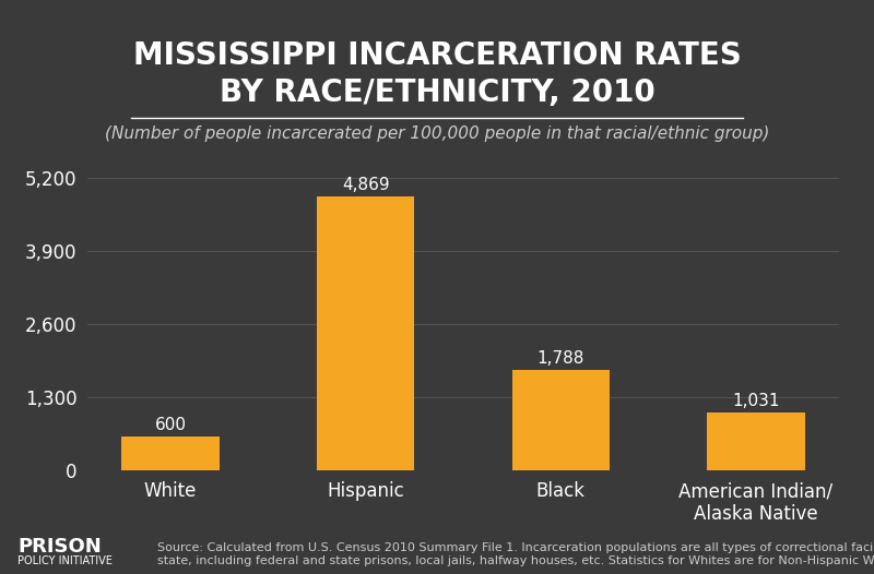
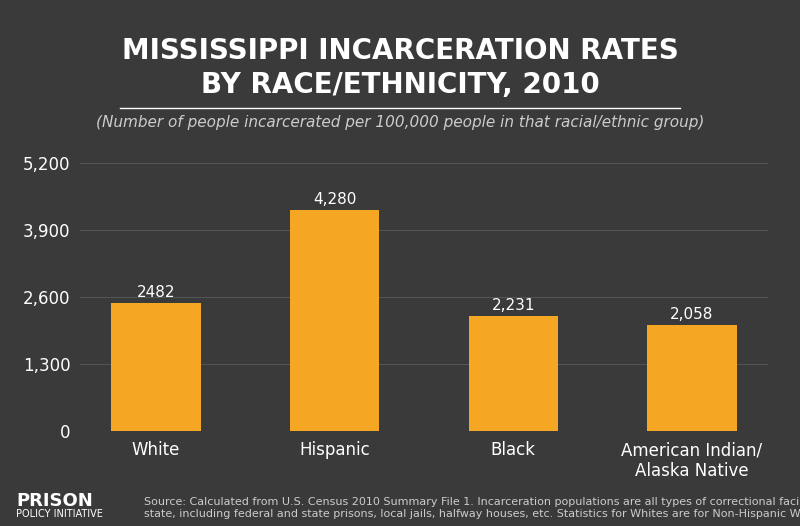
White: 600 -> 2482
Hispanic: 4,869 -> 4,280
Black: 1,788 -> 2,231
American Indian/ Alaska Native: 1,031 -> 2,058
